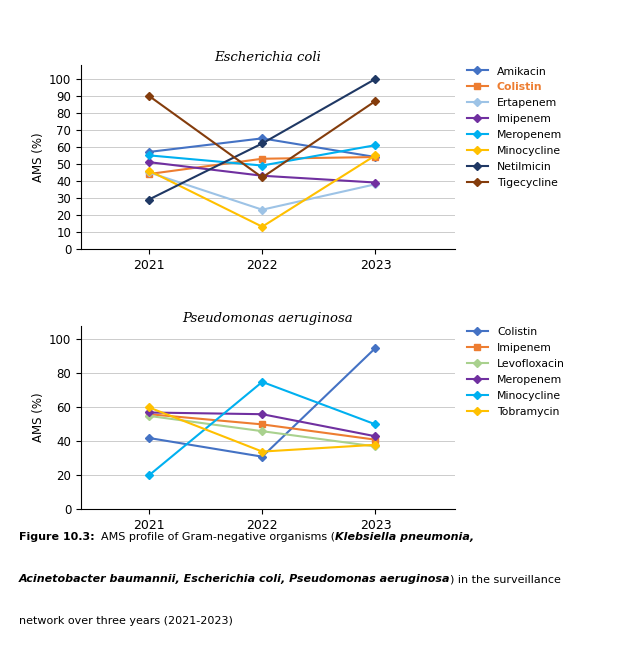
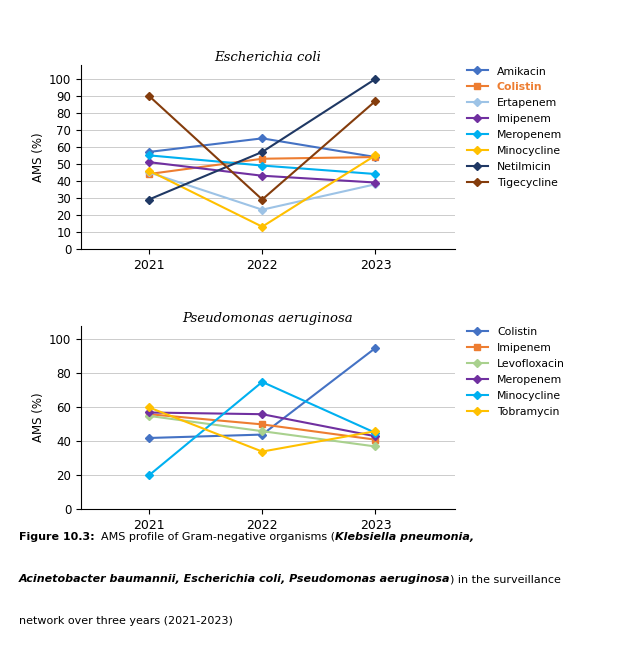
Escherichia coli/Netilmicin/2022: 62 -> 57
Escherichia coli/Tigecycline/2022: 42 -> 29
Escherichia coli/Meropenem/2023: 61 -> 44
Pseudomonas aeruginosa/Colistin/2022: 31 -> 44
Pseudomonas aeruginosa/Minocycline/2023: 50 -> 45
Pseudomonas aeruginosa/Tobramycin/2023: 38 -> 46
